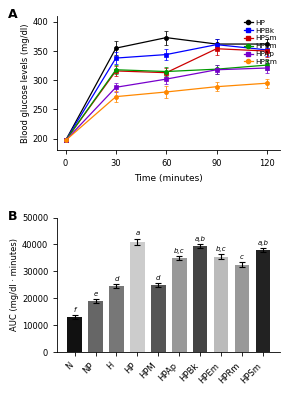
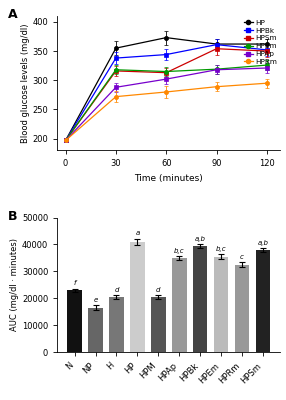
N: 13000 -> 23000
NP: 19000 -> 16500
H: 24500 -> 20500
HPM: 25000 -> 20500
